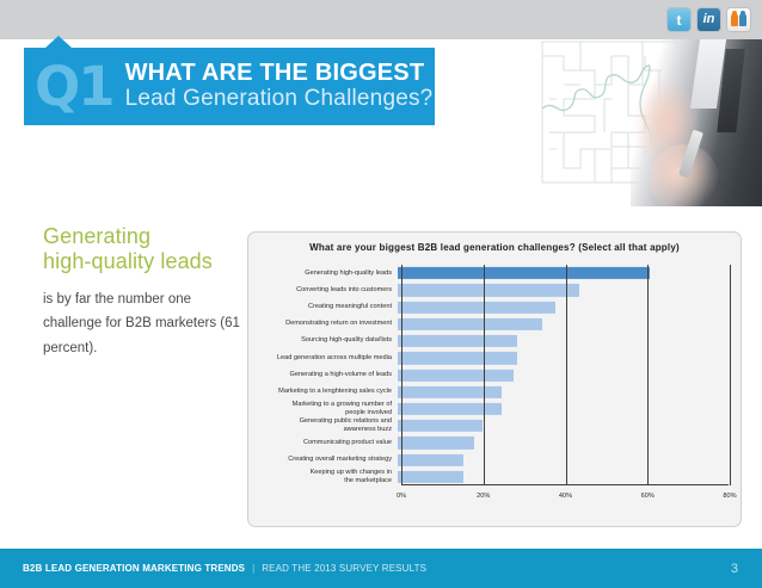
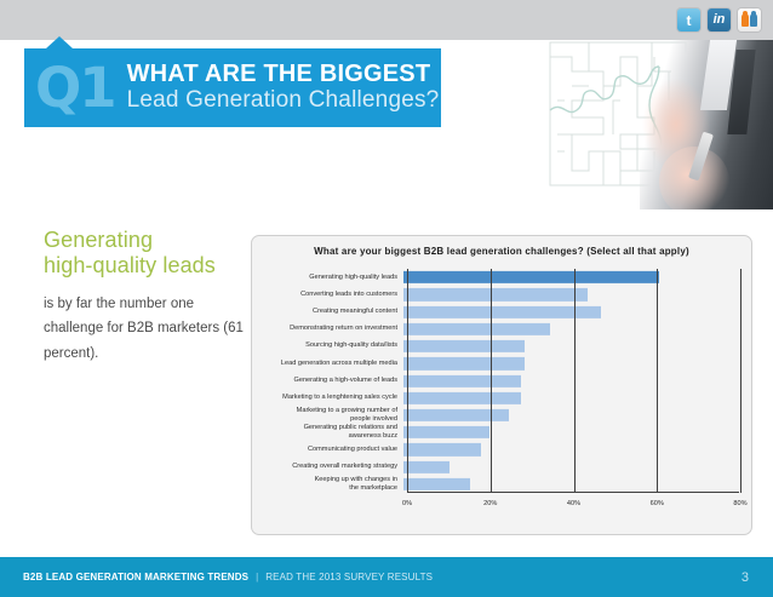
Creating meaningful content: 38% -> 47%
Marketing to a lenghtening sales cycle: 25% -> 28%
Creating overall marketing strategy: 16% -> 11%
